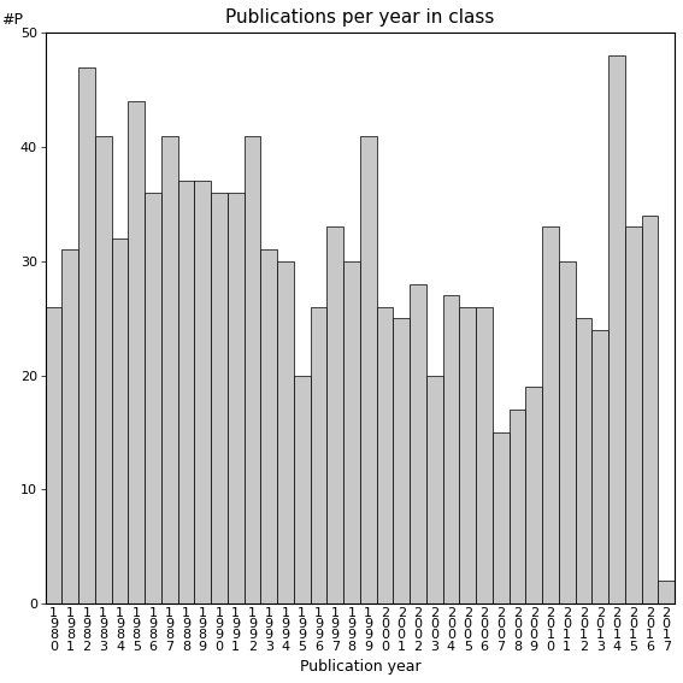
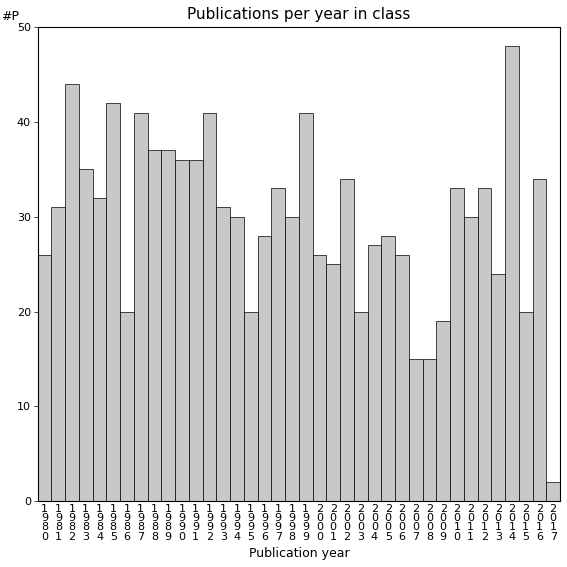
1 9 8 2: 47 -> 44
1 9 8 3: 41 -> 35
1 9 8 5: 44 -> 42
1 9 8 6: 36 -> 20
1 9 9 6: 26 -> 28
2 0 0 2: 28 -> 34
2 0 0 5: 26 -> 28
2 0 0 8: 17 -> 15
2 0 1 2: 25 -> 33
2 0 1 5: 33 -> 20
